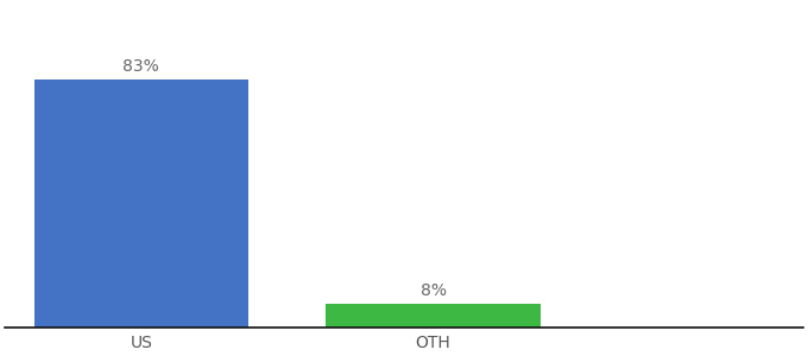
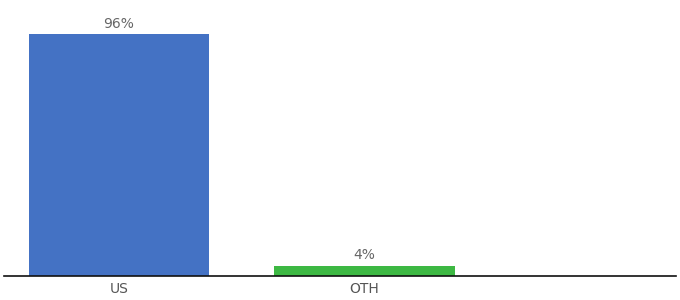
US: 83% -> 96%
OTH: 8% -> 4%
